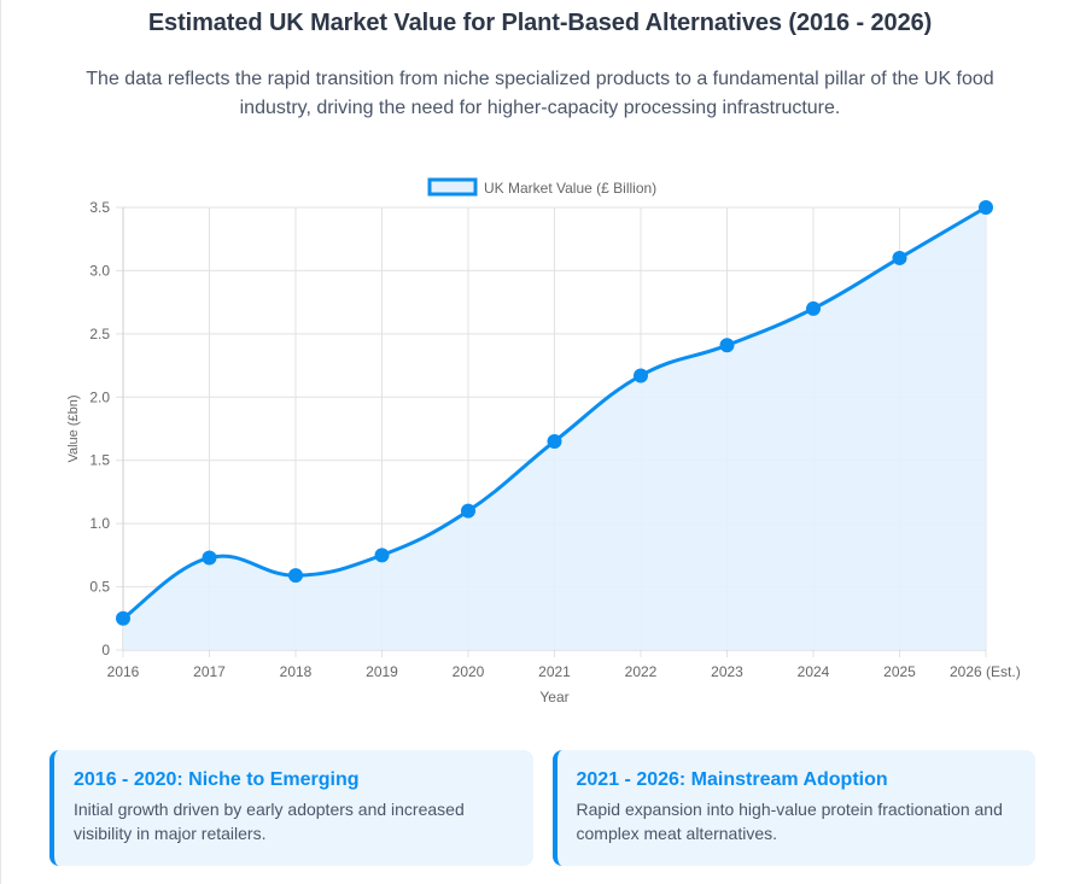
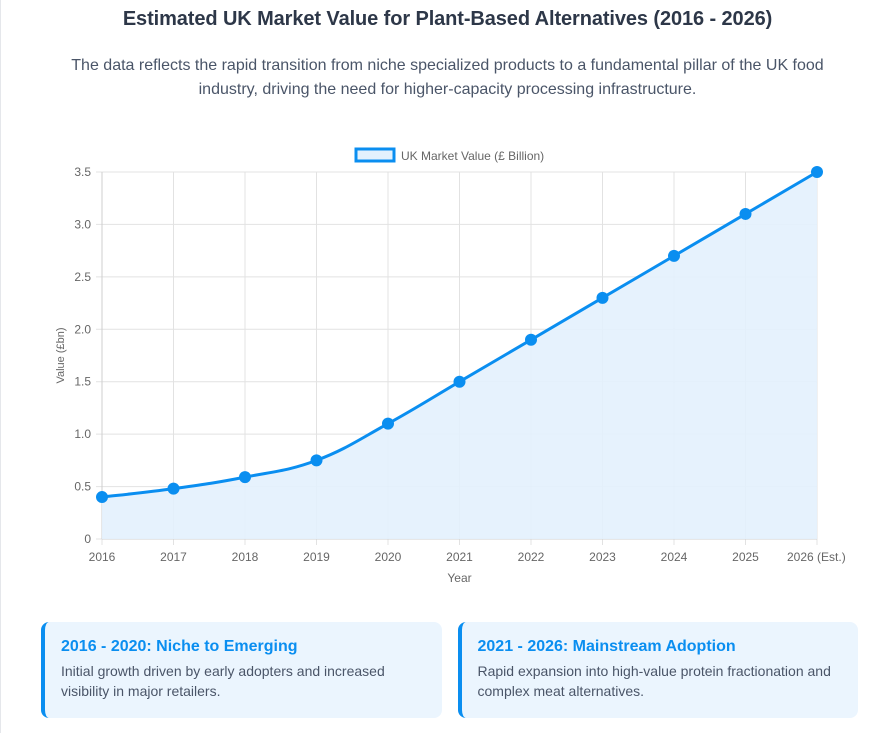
2016: 0.25 -> 0.40
2017: 0.73 -> 0.48
2021: 1.65 -> 1.50
2022: 2.17 -> 1.90
2023: 2.41 -> 2.30
